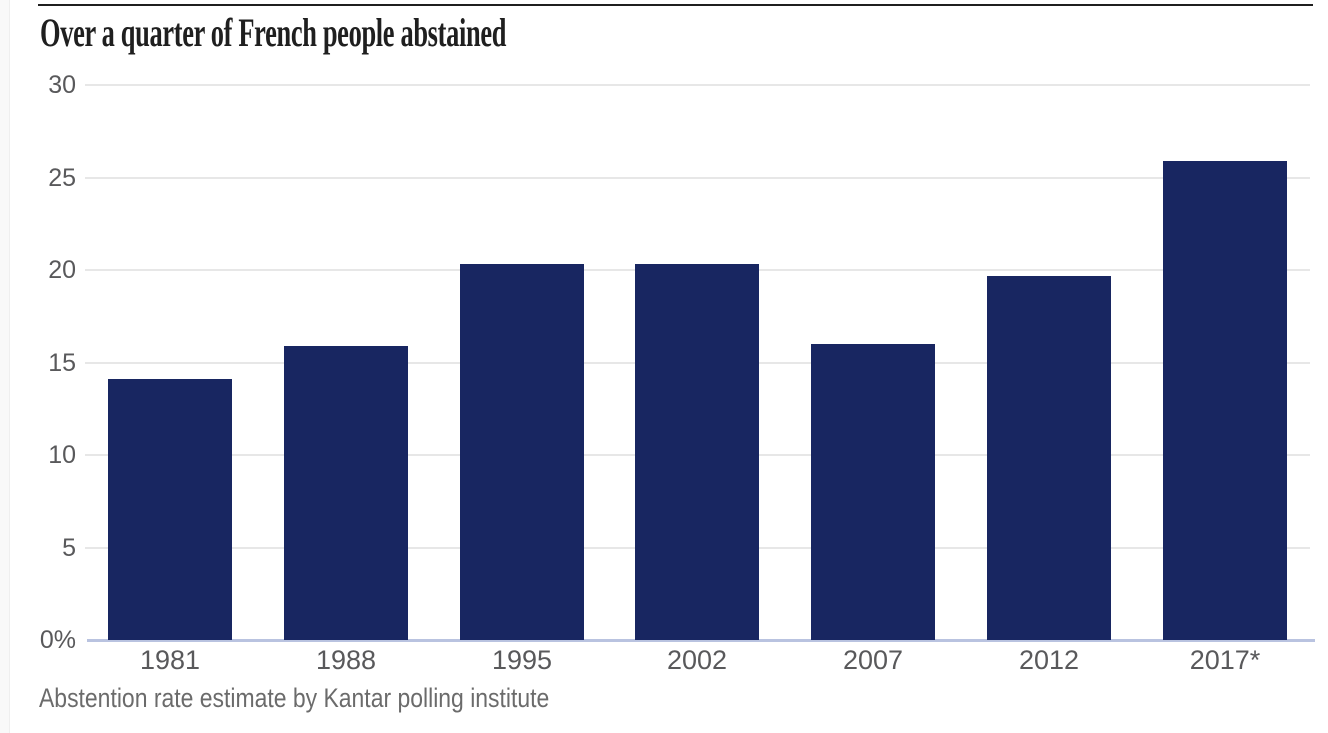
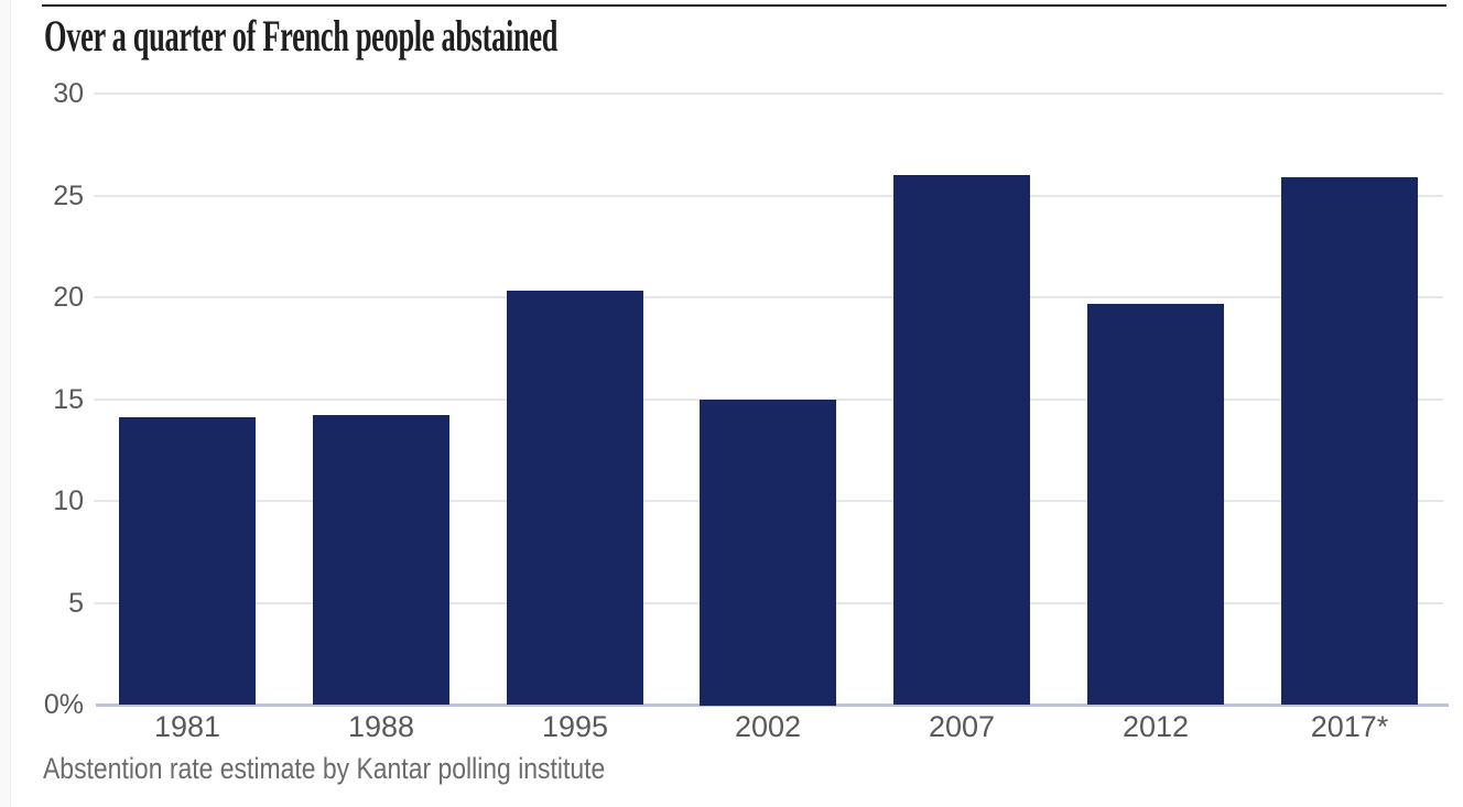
1988: 15.9 -> 14.2
2002: 20.3 -> 15.0
2007: 16.0 -> 26.0
